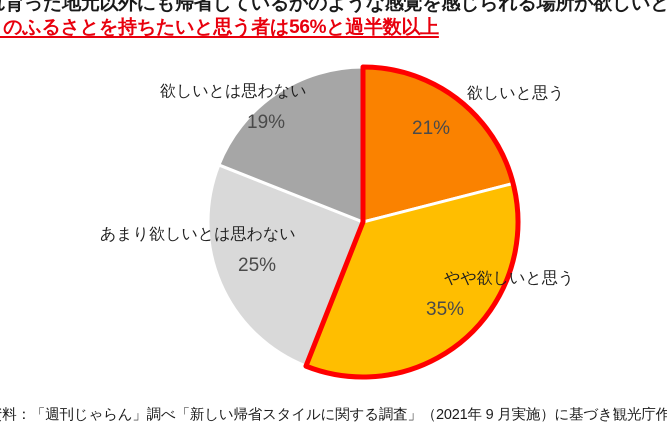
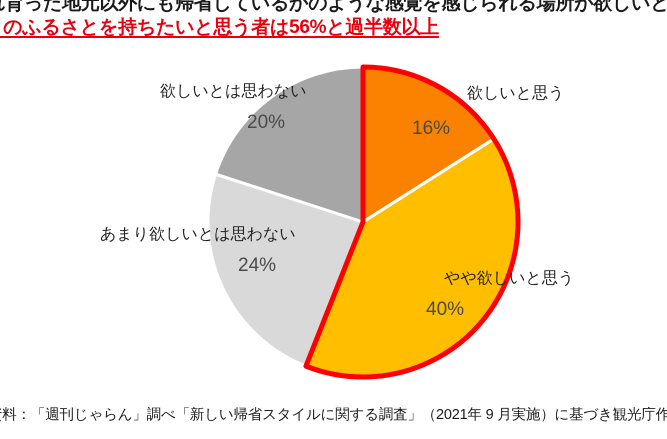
欲しいと思う: 21% -> 16%
やや欲しいと思う: 35% -> 40%
あまり欲しいとは思わない: 25% -> 24%
欲しいとは思わない: 19% -> 20%
